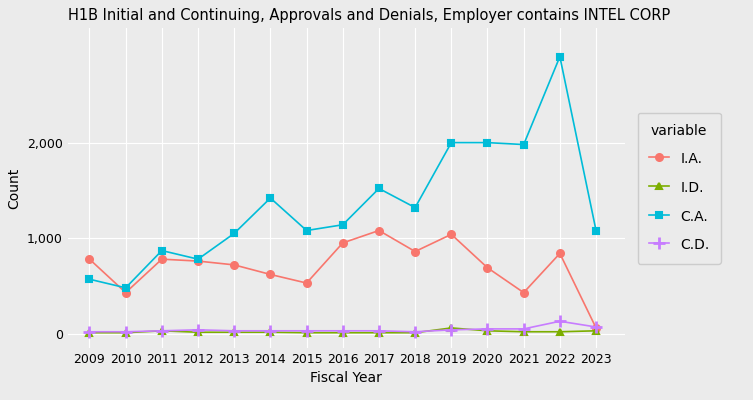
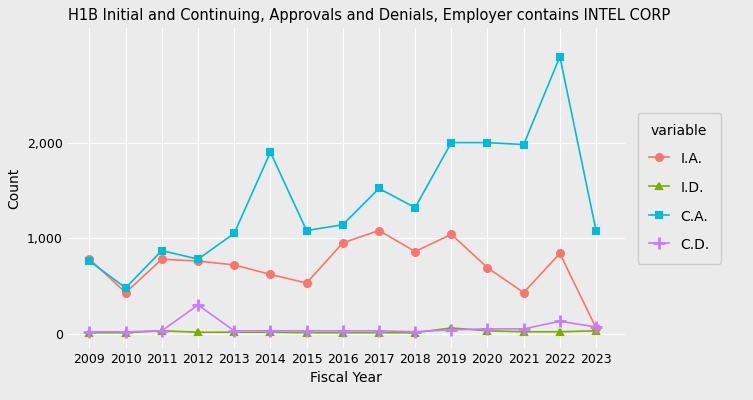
C.A./2009: 570 -> 760
C.D./2012: 40 -> 300
C.A./2014: 1,420 -> 1,900
